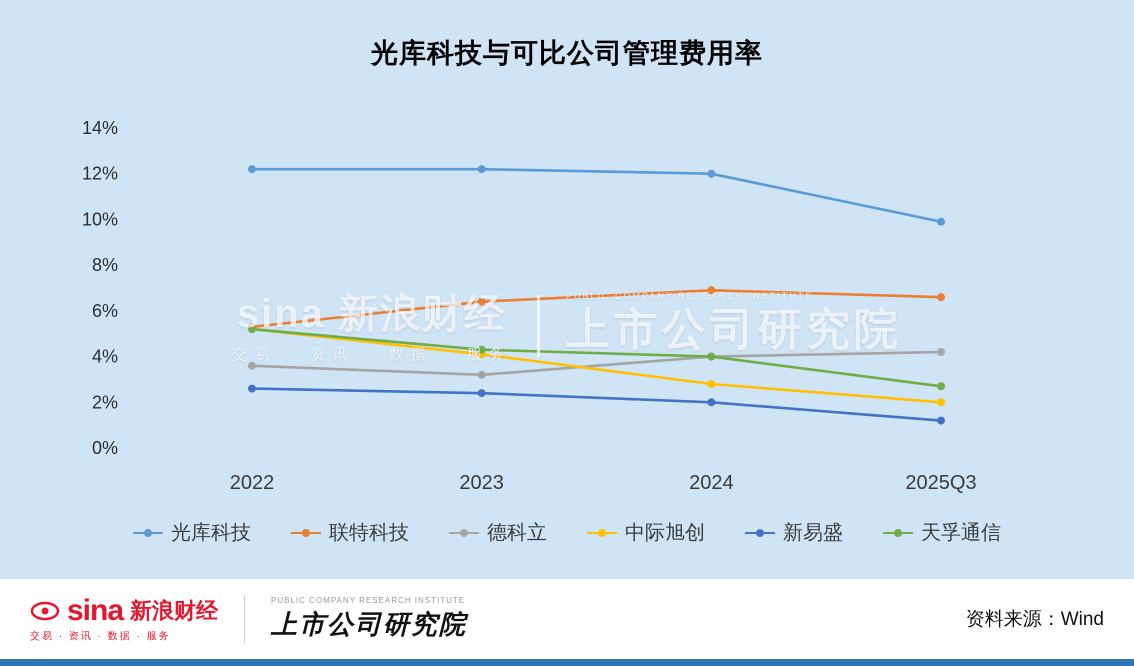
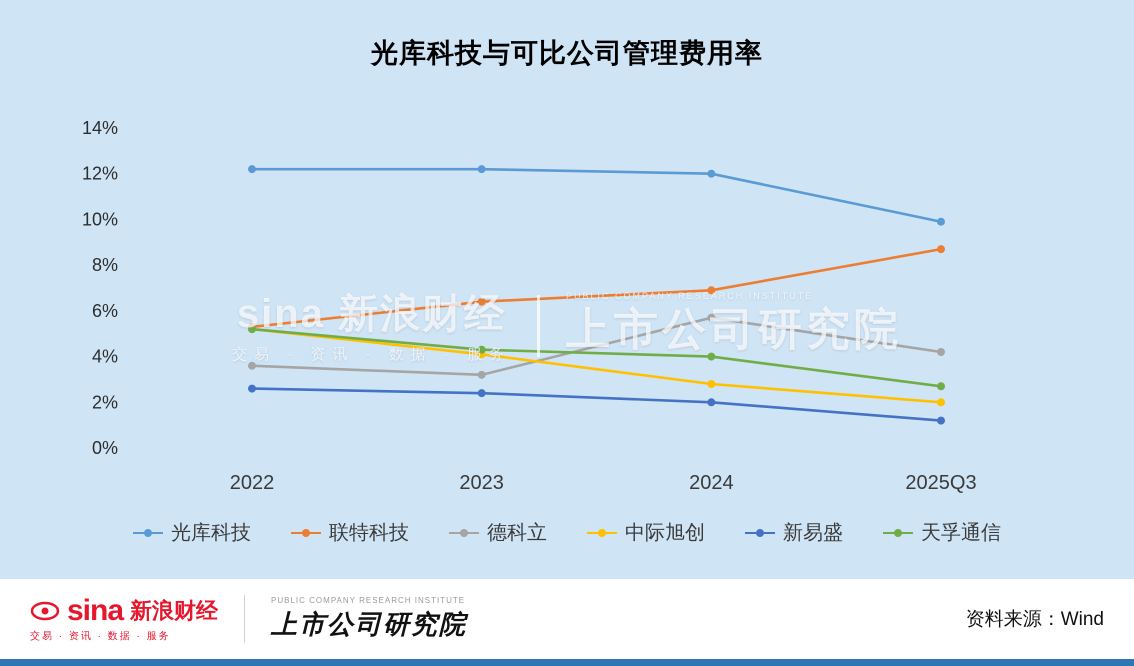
德科立/2024: 4.0% -> 5.7%
联特科技/2025Q3: 6.6% -> 8.7%
